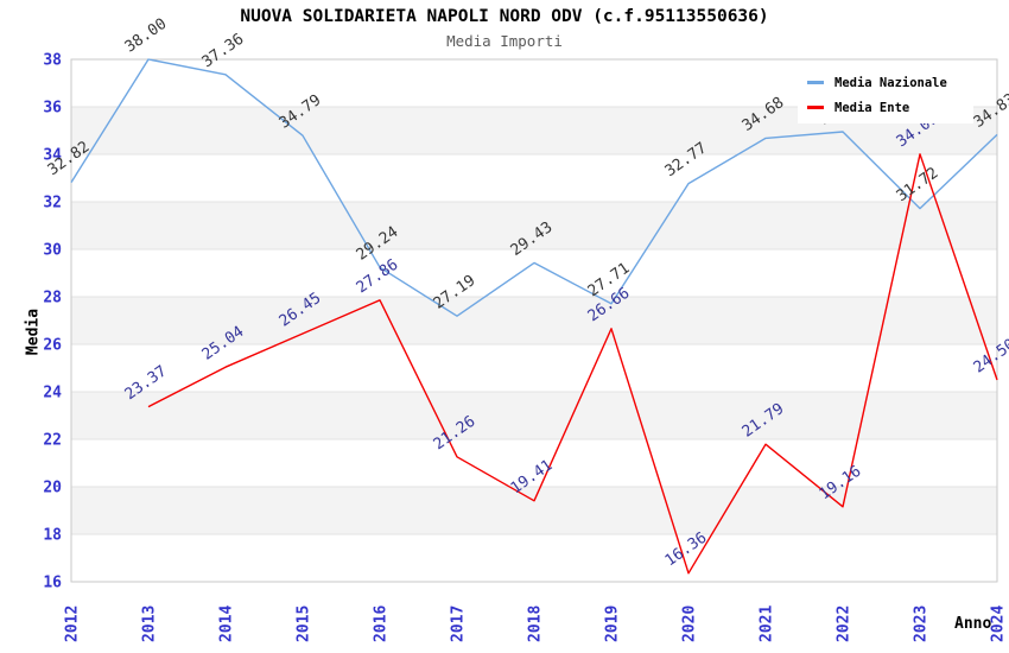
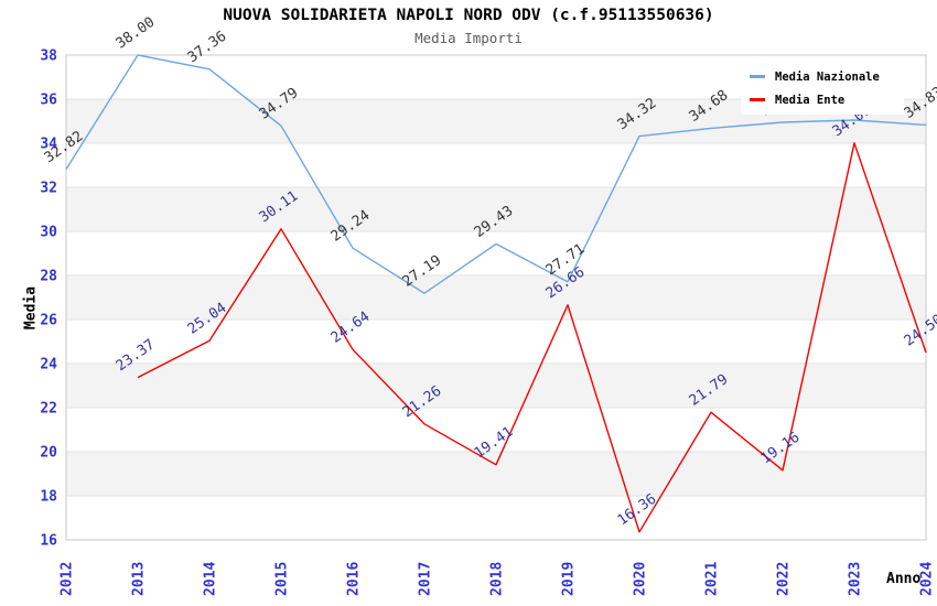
Media Ente/2015: 26.45 -> 30.11
Media Ente/2016: 27.86 -> 24.64
Media Nazionale/2020: 32.77 -> 34.32
Media Nazionale/2023: 31.72 -> 35.05
